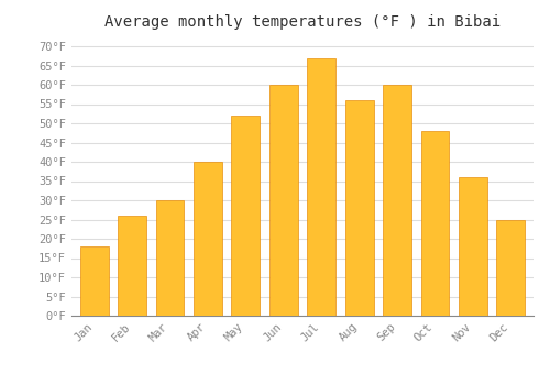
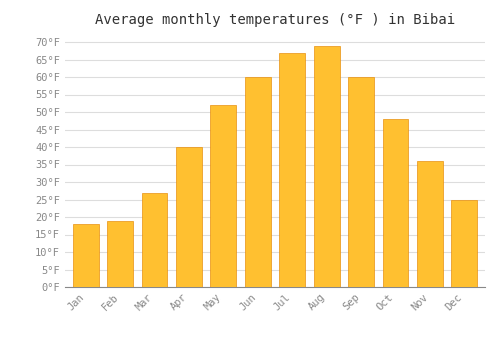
Feb: 26°F -> 19°F
Mar: 30°F -> 27°F
Aug: 56°F -> 69°F
